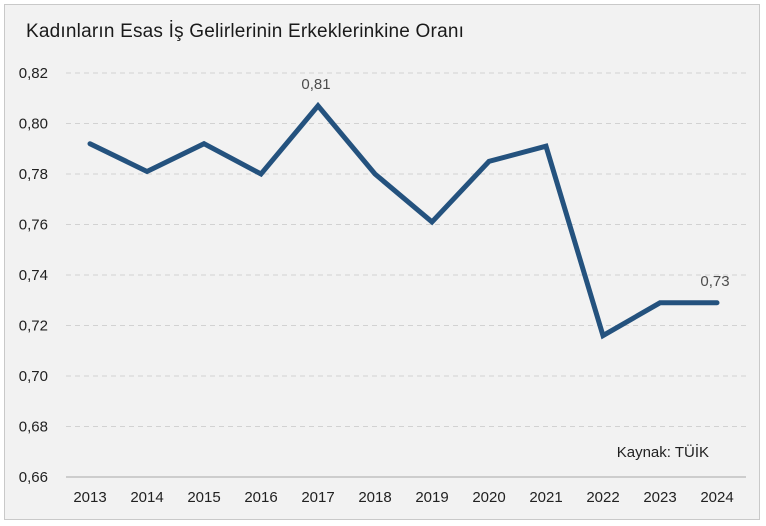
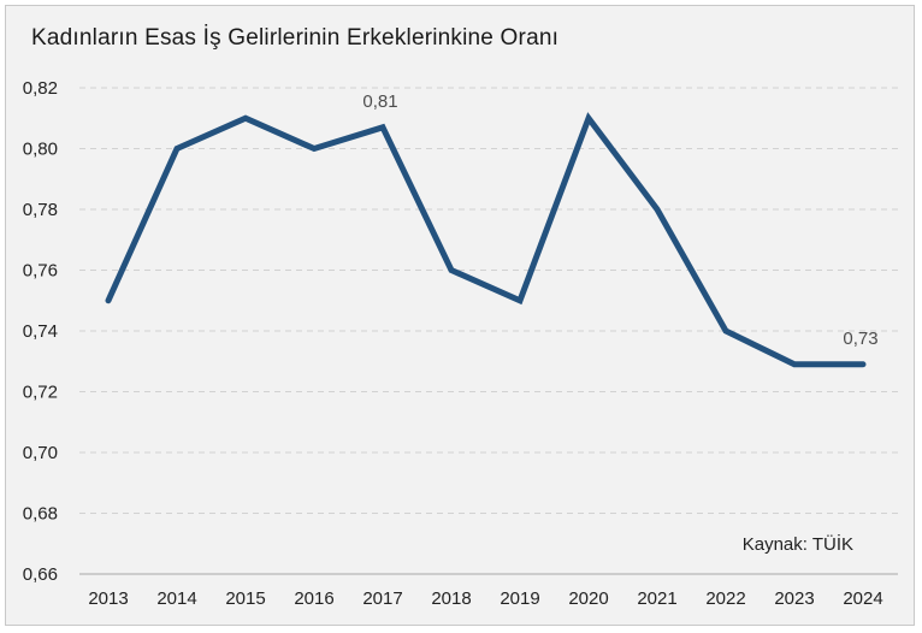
2013: 0,79 -> 0,75
2014: 0,78 -> 0,80
2015: 0,79 -> 0,81
2016: 0,78 -> 0,80
2018: 0,78 -> 0,76
2019: 0,76 -> 0,75
2020: 0,79 -> 0,81
2021: 0,79 -> 0,78
2022: 0,72 -> 0,74
